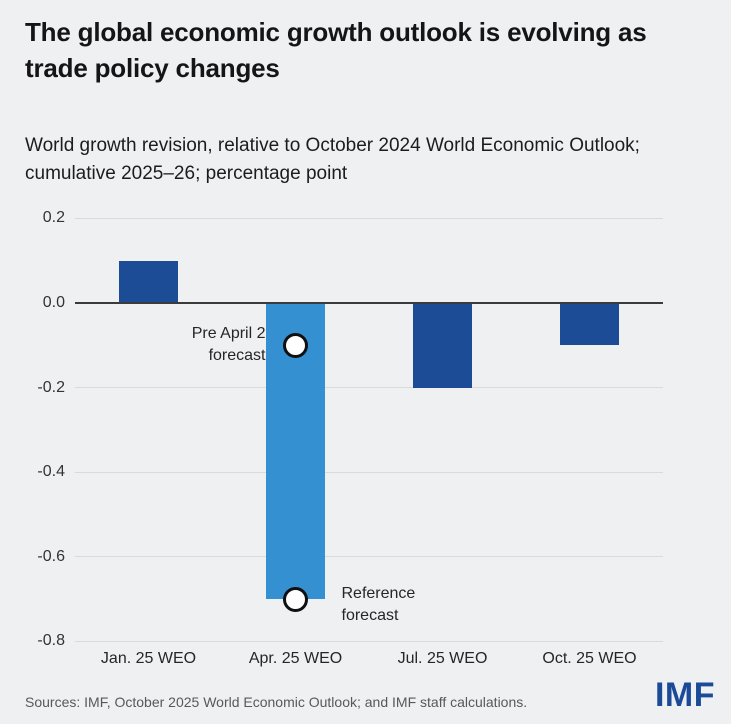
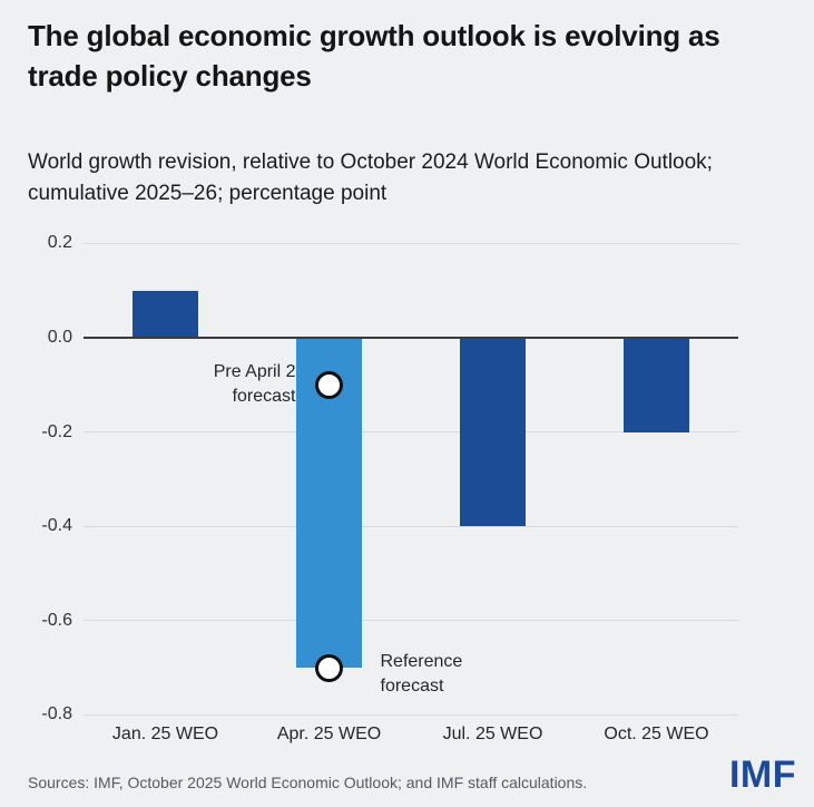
Jul. 25 WEO: -0.2 -> -0.4
Oct. 25 WEO: -0.1 -> -0.2
